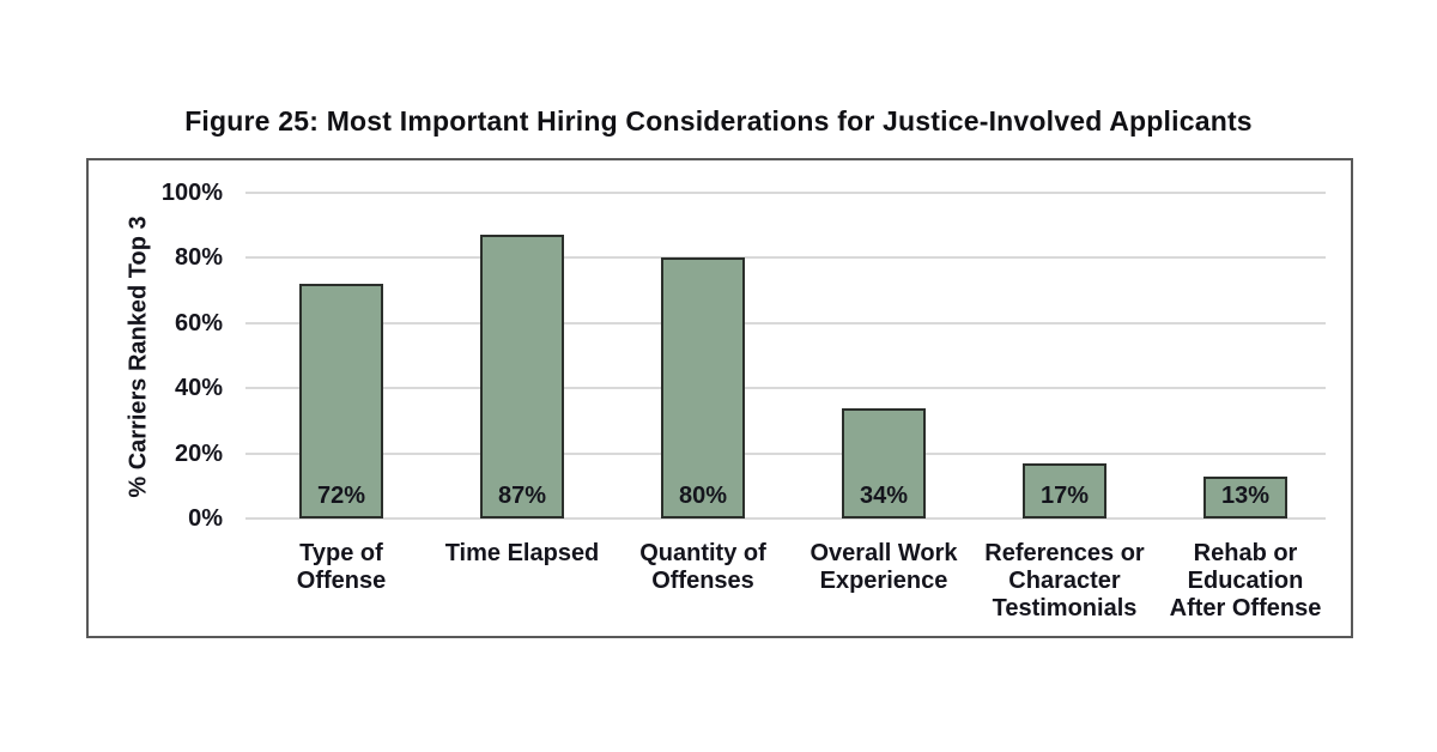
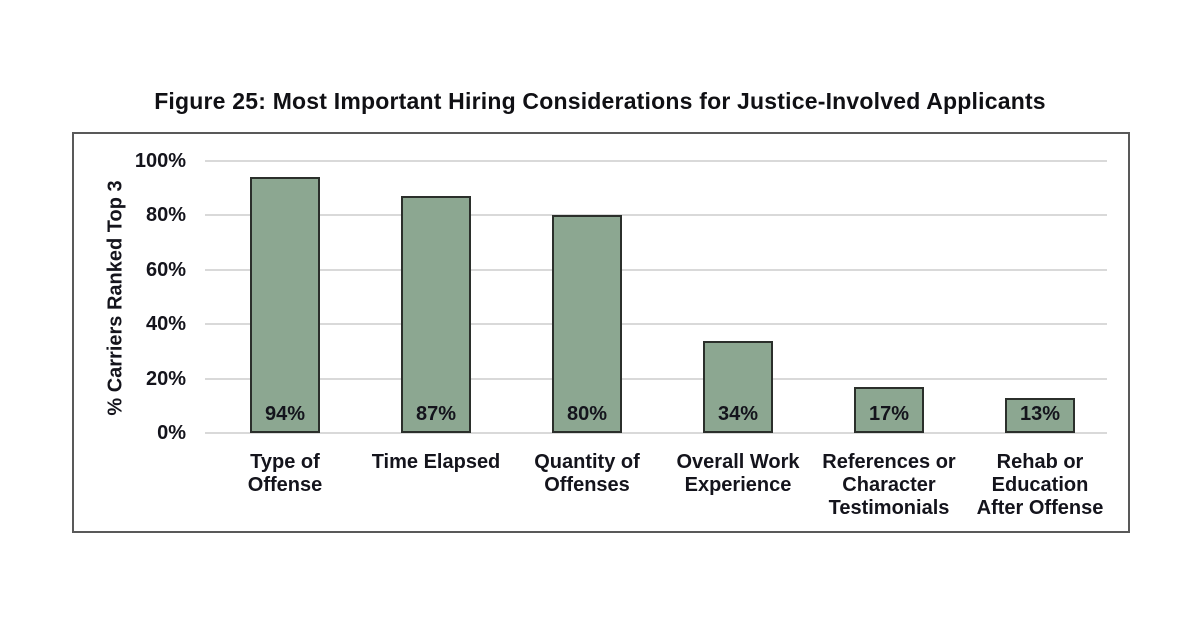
Type of Offense: 72% -> 94%
